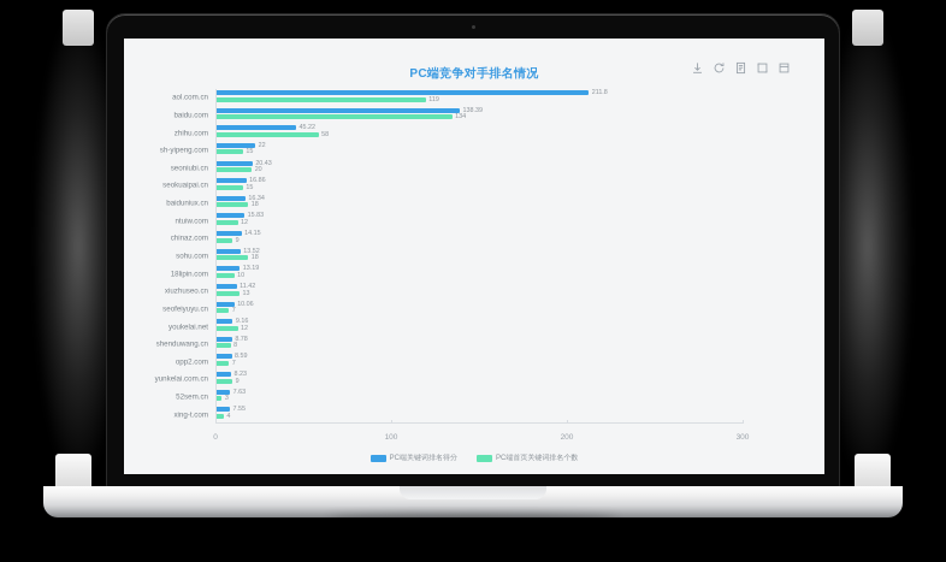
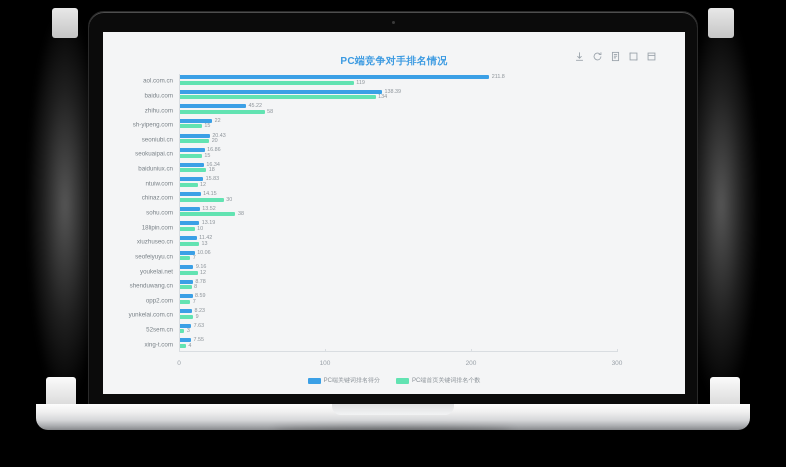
PC端首页关键词排名个数/chinaz.com: 9 -> 30
PC端首页关键词排名个数/sohu.com: 18 -> 38
